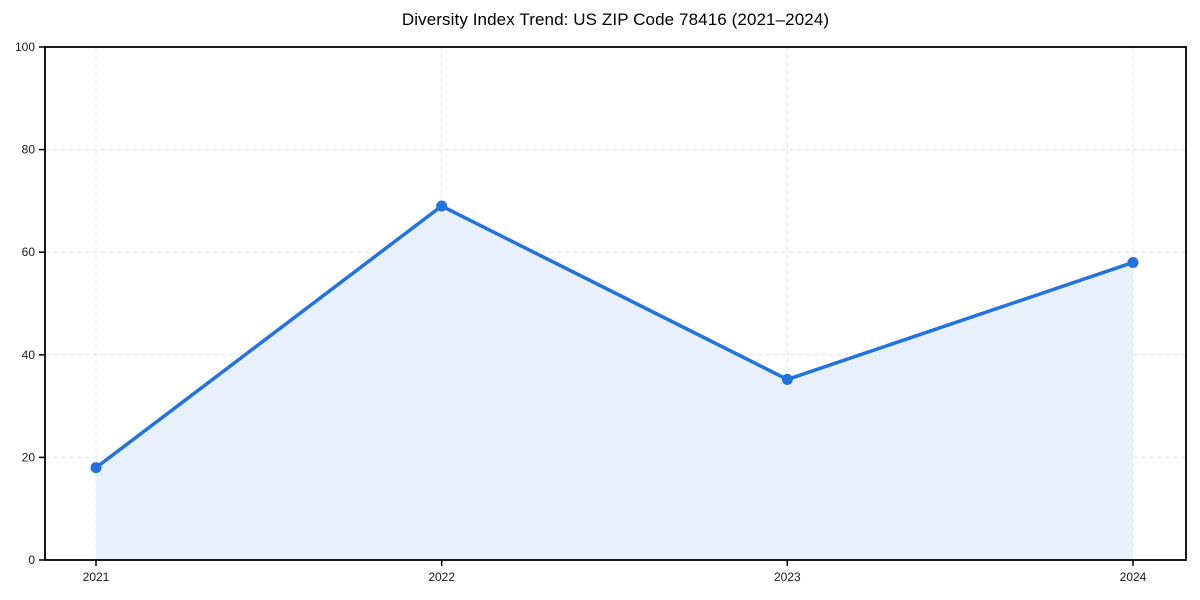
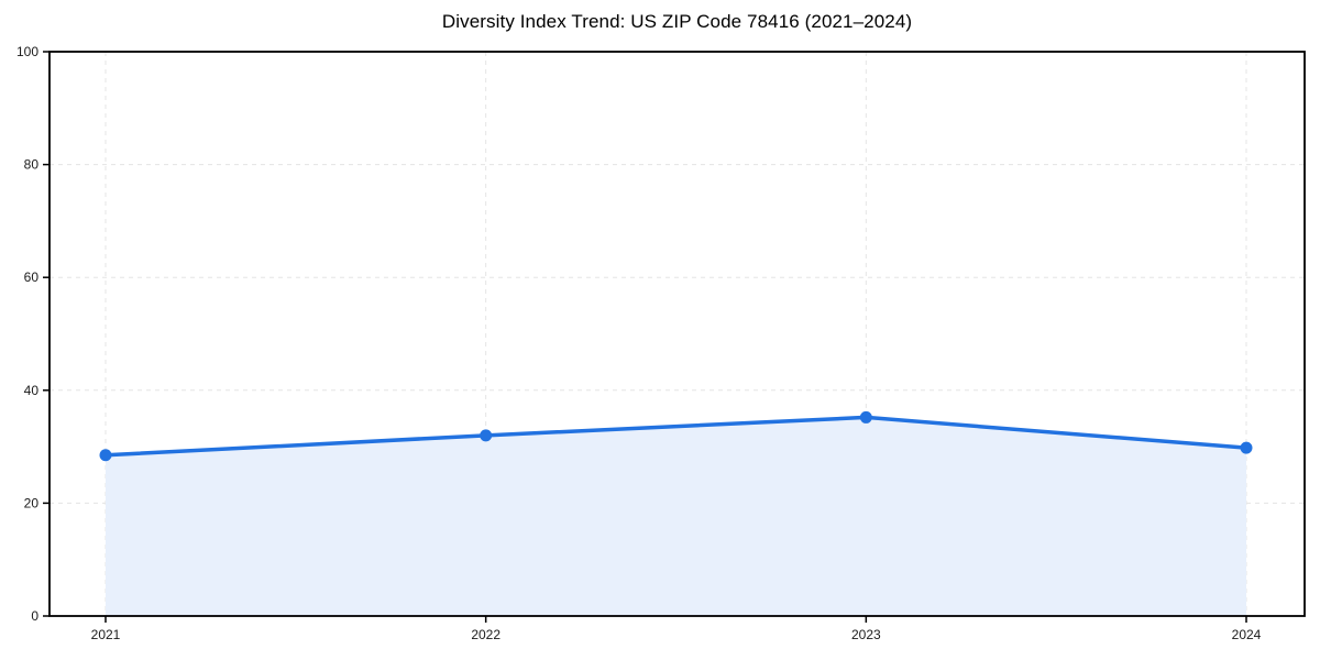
2021: 18 -> 28
2022: 69 -> 32
2024: 58 -> 30
